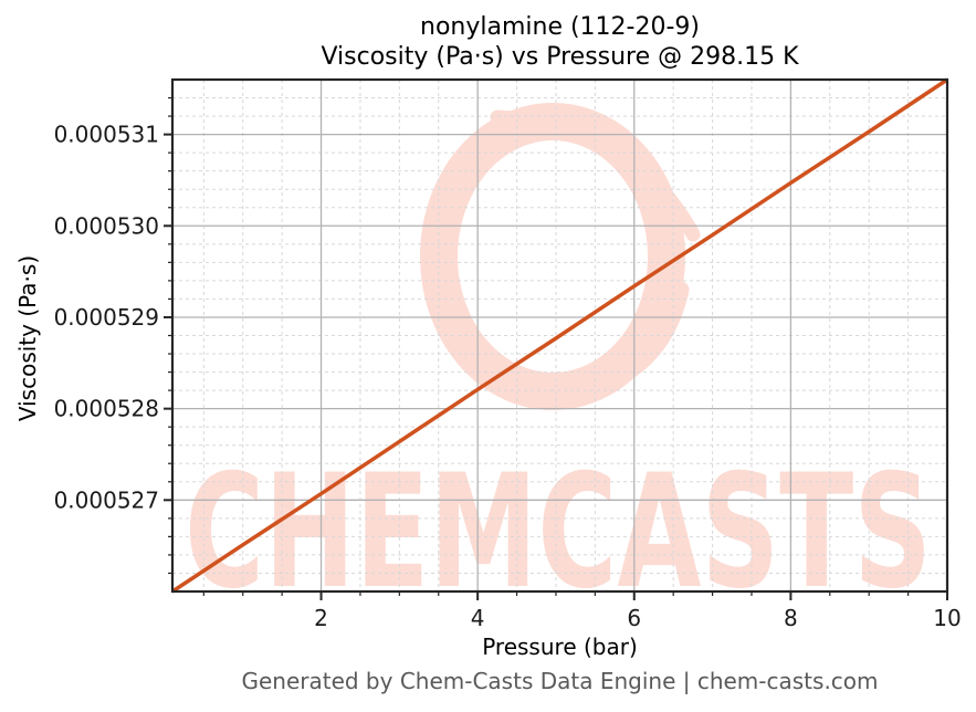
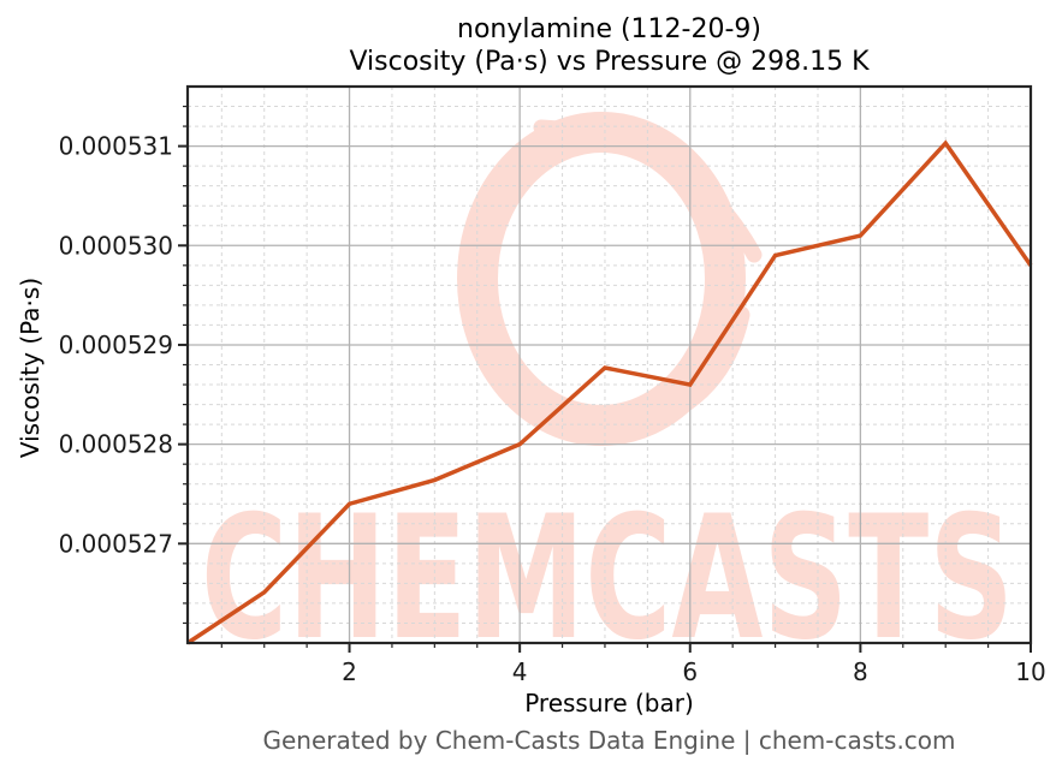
2: 0.0005271 -> 0.0005274
4: 0.0005282 -> 0.0005280
6: 0.0005293 -> 0.0005286
8: 0.0005305 -> 0.0005301
10: 0.0005316 -> 0.0005298
